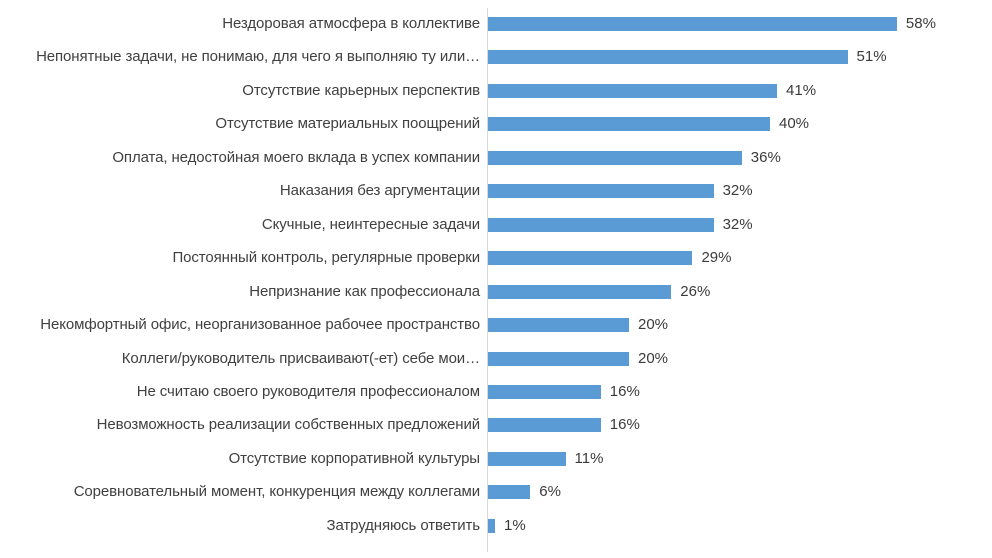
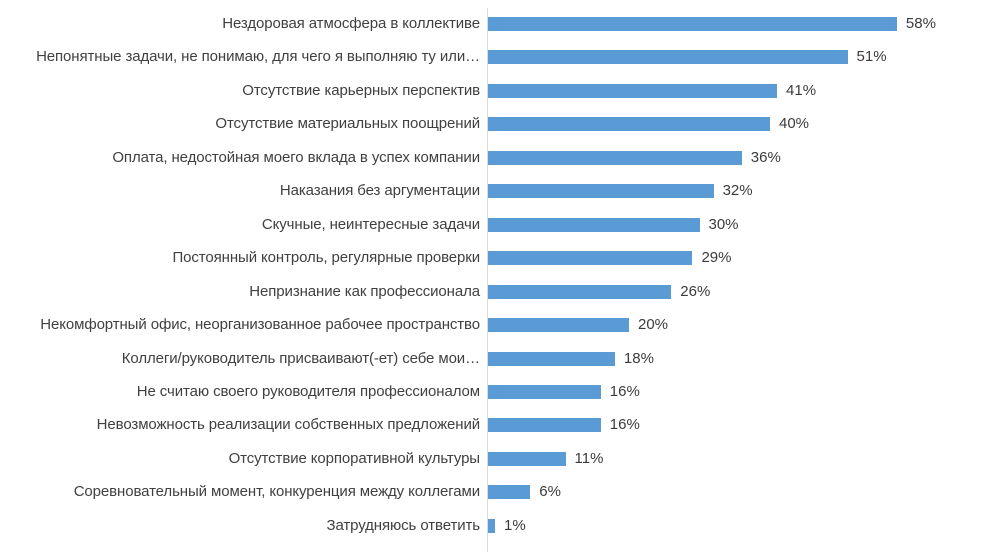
Скучные, неинтересные задачи: 32% -> 30%
Коллеги/руководитель присваивают(-ет) себе мои…: 20% -> 18%
